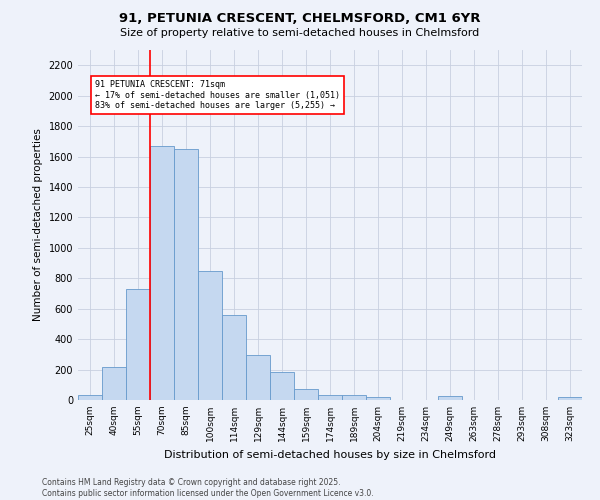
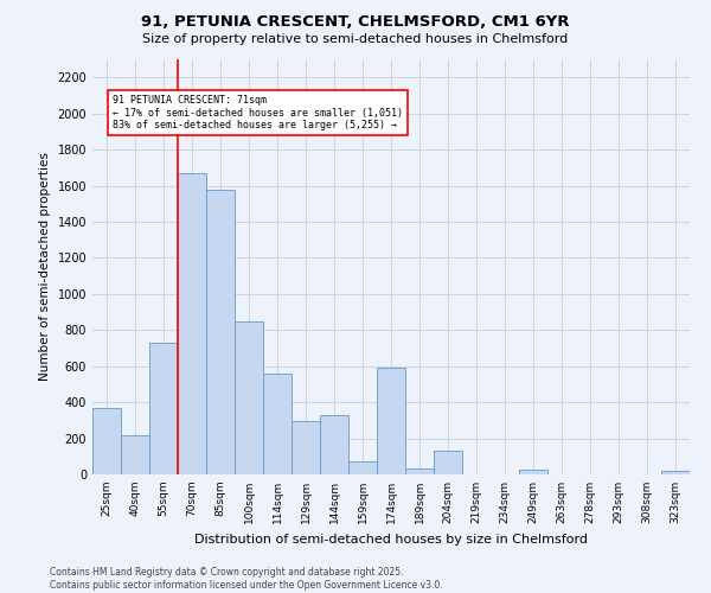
25sqm: 40 -> 370
85sqm: 1650 -> 1580
144sqm: 180 -> 330
174sqm: 40 -> 590
204sqm: 20 -> 130
